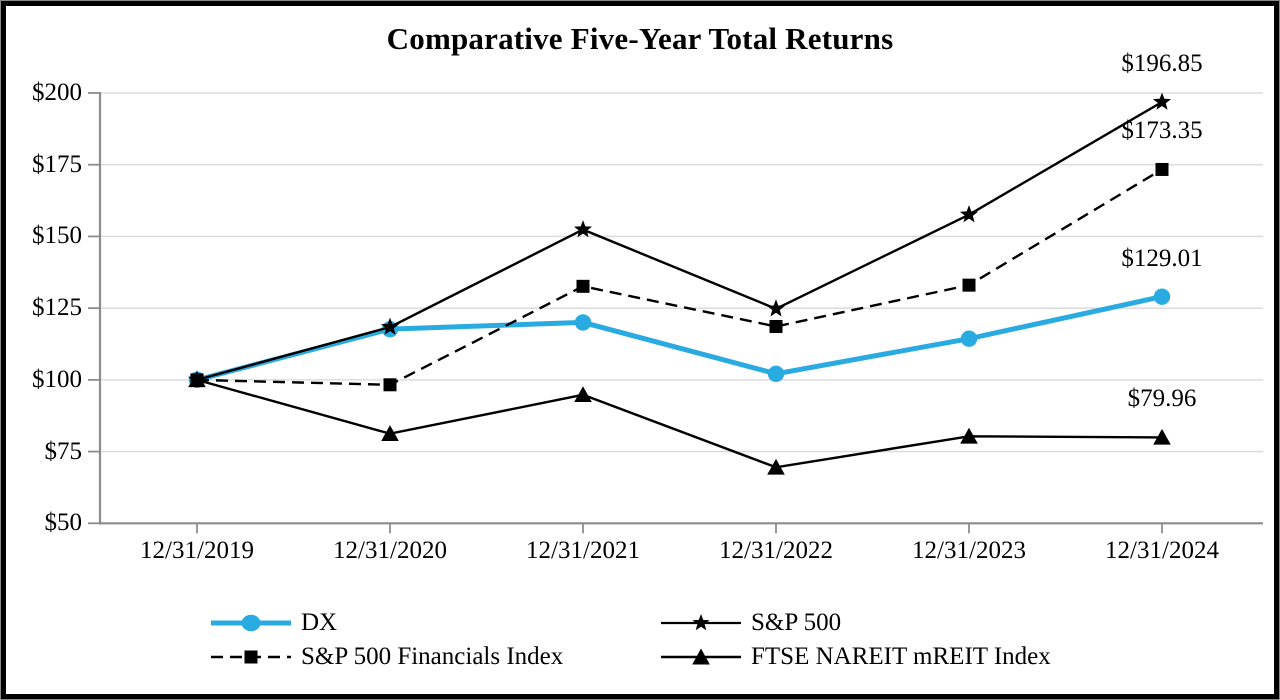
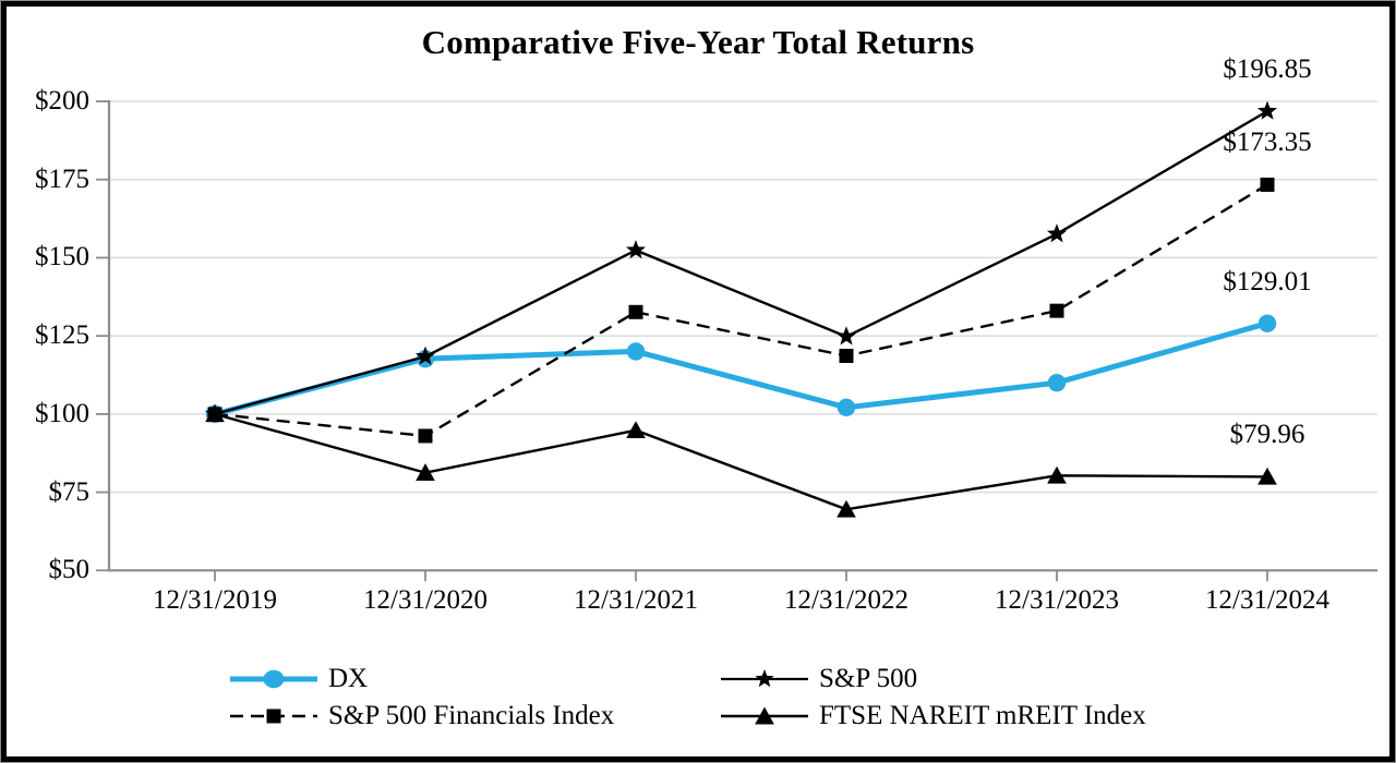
S&P 500 Financials Index/12/31/2020: $98 -> $93
DX/12/31/2023: $114 -> $110
